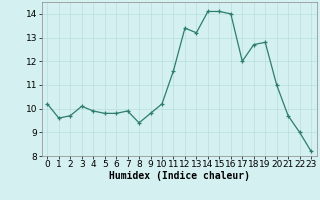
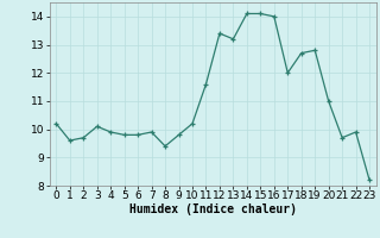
22: 9.0 -> 9.9
